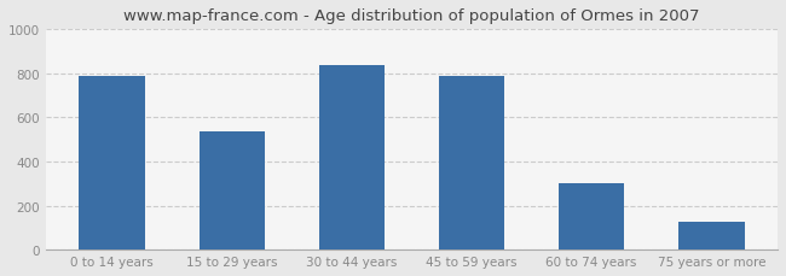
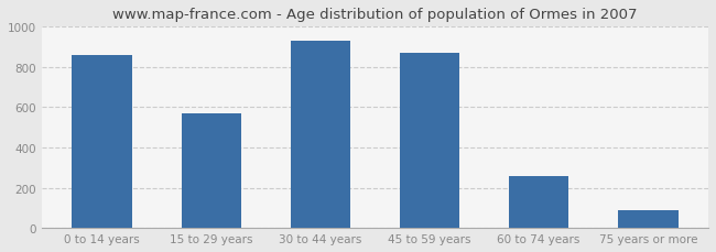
0 to 14 years: 790 -> 860
15 to 29 years: 540 -> 570
30 to 44 years: 840 -> 930
45 to 59 years: 790 -> 870
60 to 74 years: 300 -> 260
75 years or more: 120 -> 90
